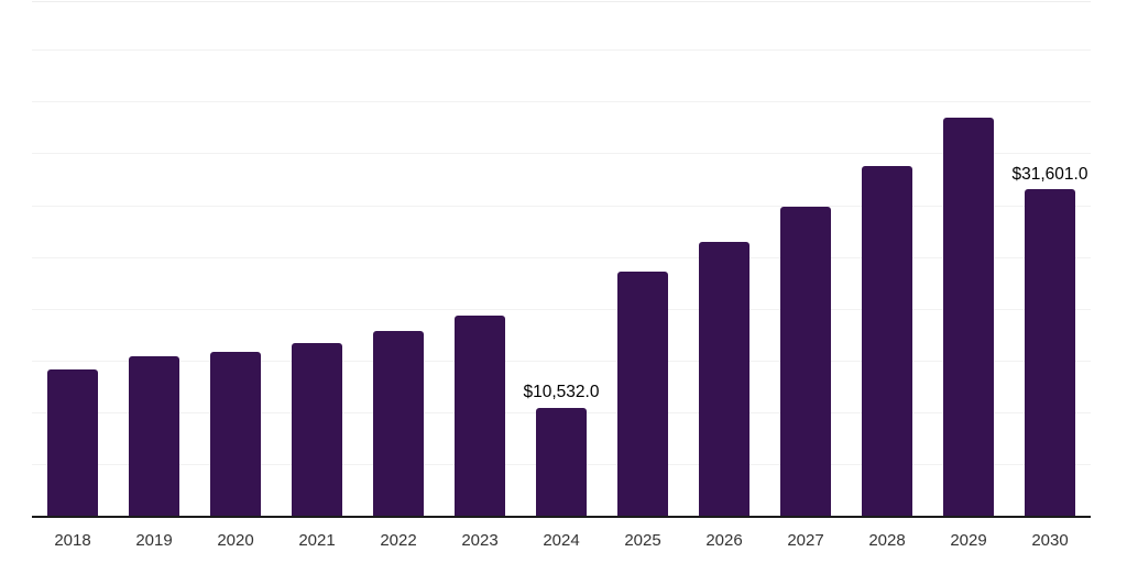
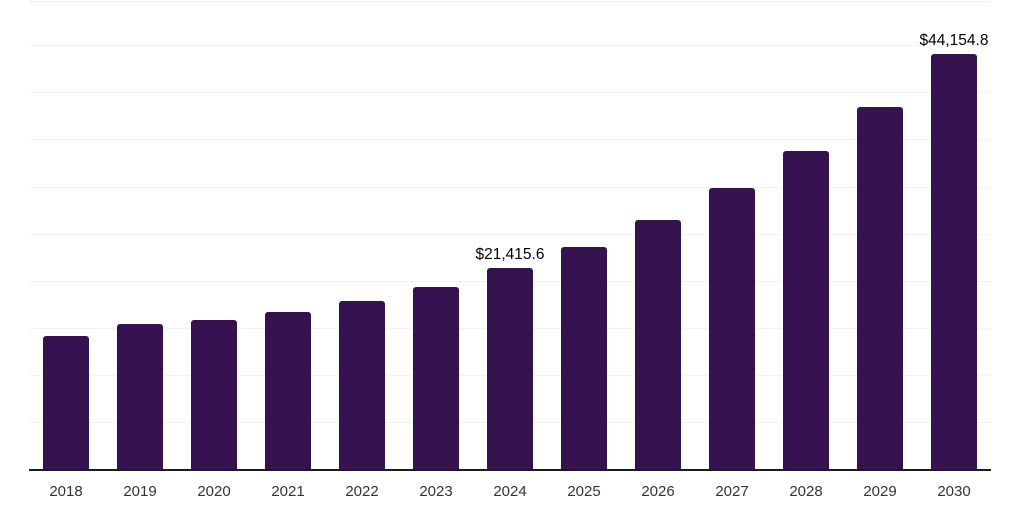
2024: $10,532.0 -> $21,415.6
2030: $31,601.0 -> $44,154.8
